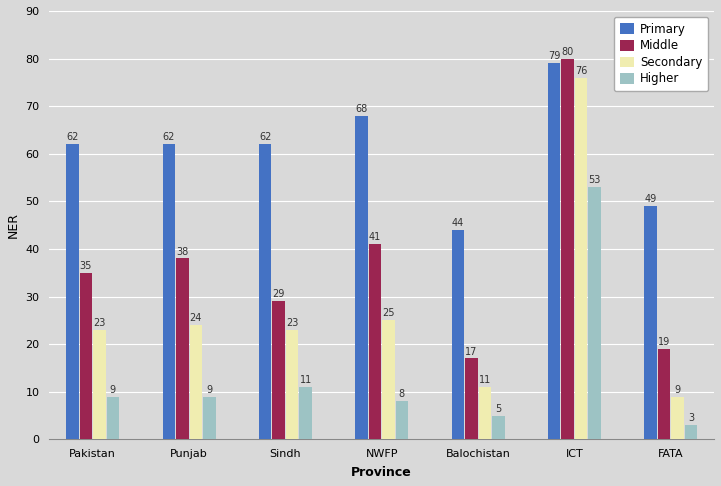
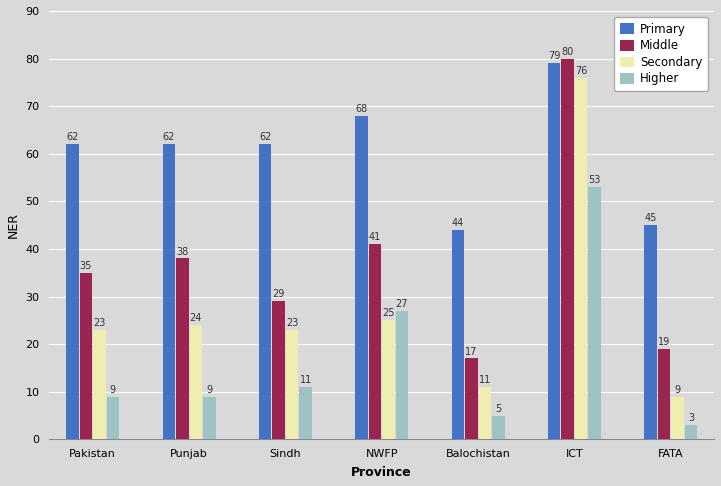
Higher/NWFP: 8 -> 27
Primary/FATA: 49 -> 45
